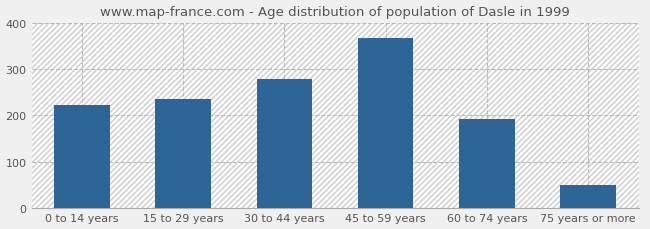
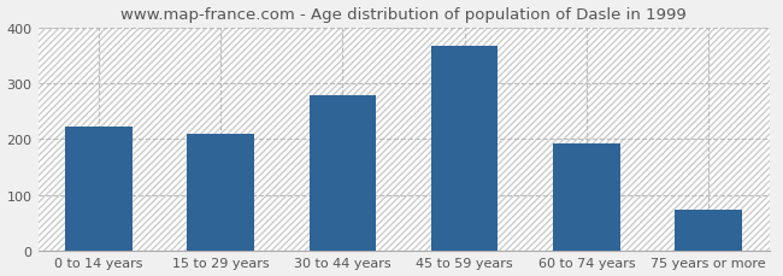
15 to 29 years: 235 -> 210
75 years or more: 50 -> 74
